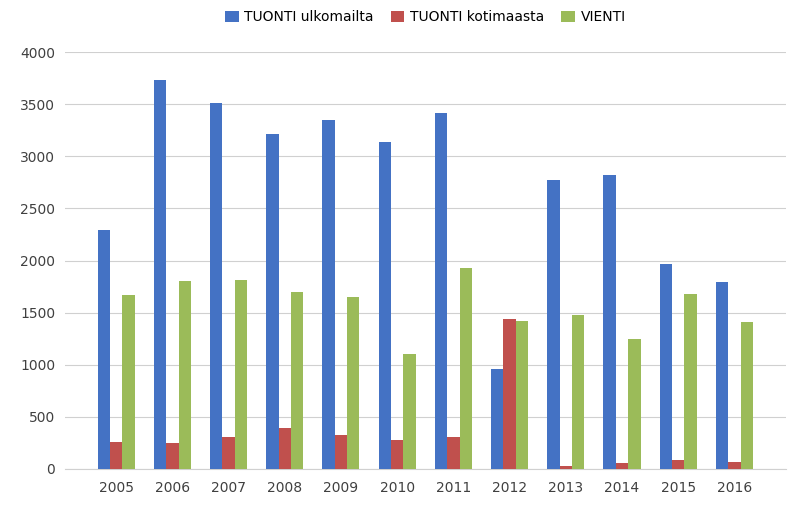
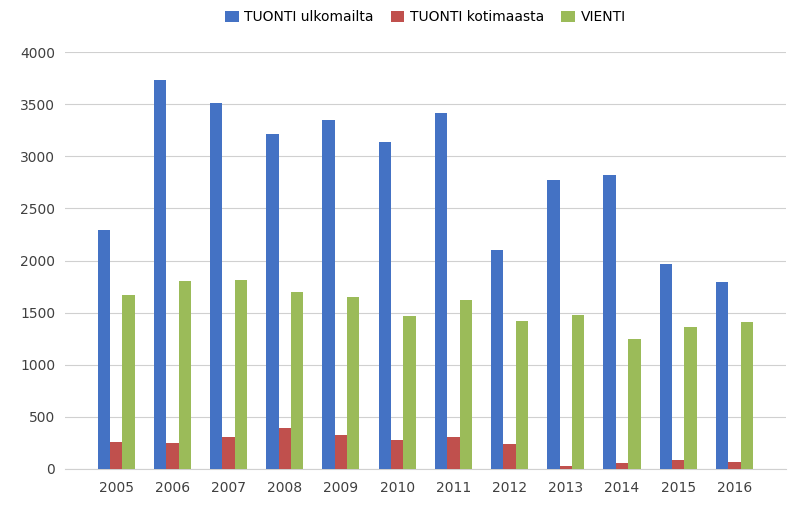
VIENTI/2010: 1100 -> 1470
VIENTI/2011: 1930 -> 1620
TUONTI ulkomailta/2012: 960 -> 2100
TUONTI kotimaasta/2012: 1440 -> 240
VIENTI/2015: 1680 -> 1360
